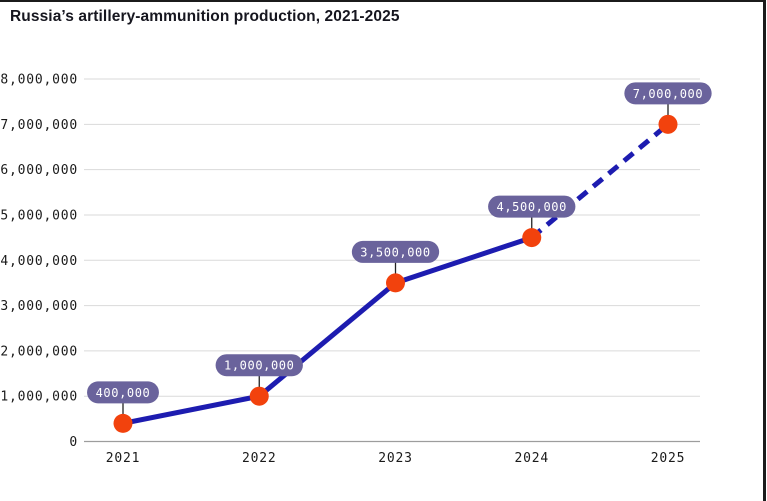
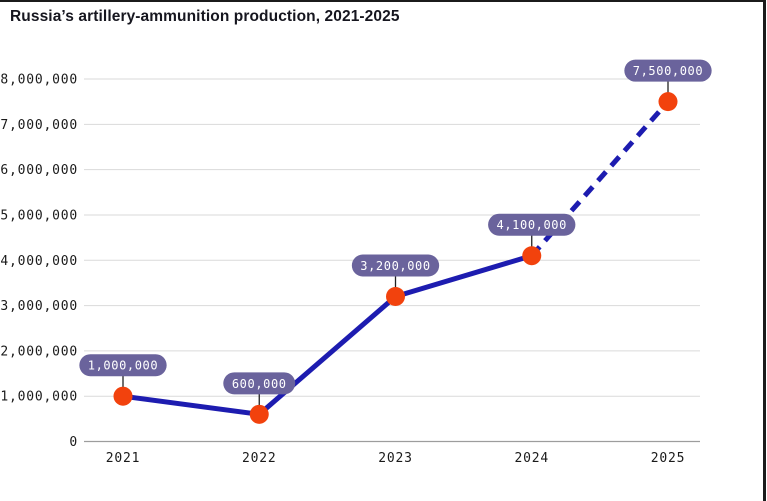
2021: 400,000 -> 1,000,000
2022: 1,000,000 -> 600,000
2023: 3,500,000 -> 3,200,000
2024: 4,500,000 -> 4,100,000
2025: 7,000,000 -> 7,500,000
